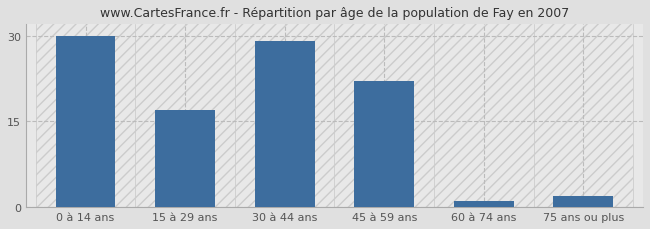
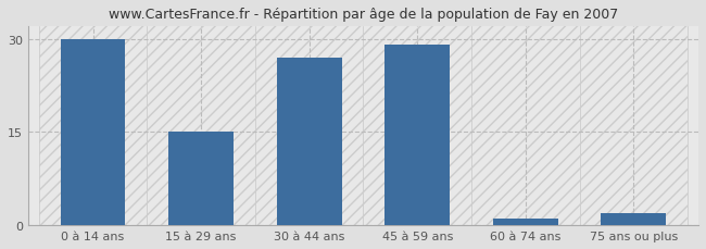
15 à 29 ans: 17 -> 15
30 à 44 ans: 29 -> 27
45 à 59 ans: 22 -> 29
